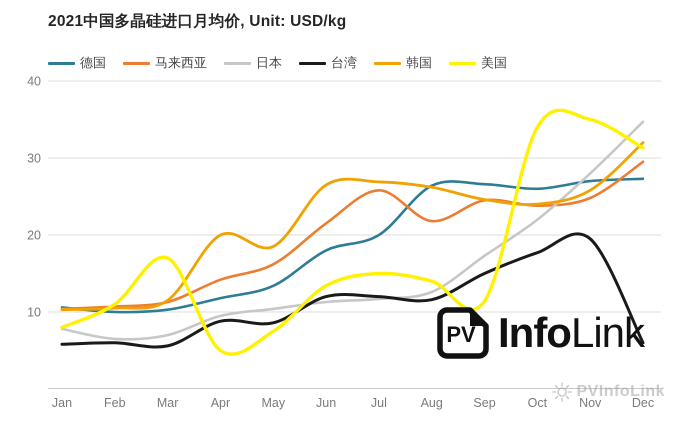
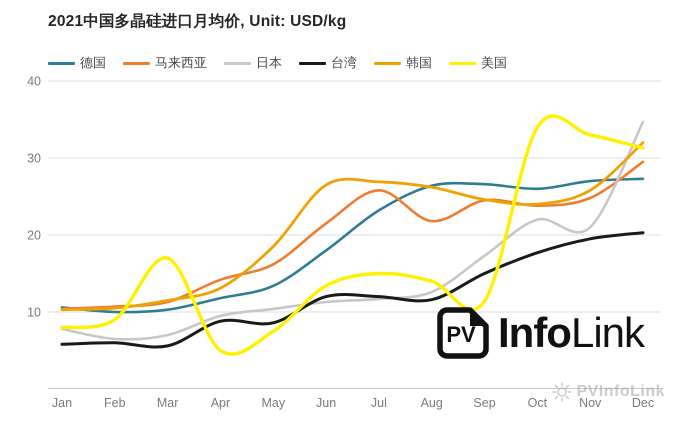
美国/Feb: 11 -> 9
韩国/Apr: 20 -> 13
德国/Jul: 20 -> 23
日本/Nov: 28 -> 21
美国/Nov: 35 -> 33
台湾/Dec: 6 -> 20
